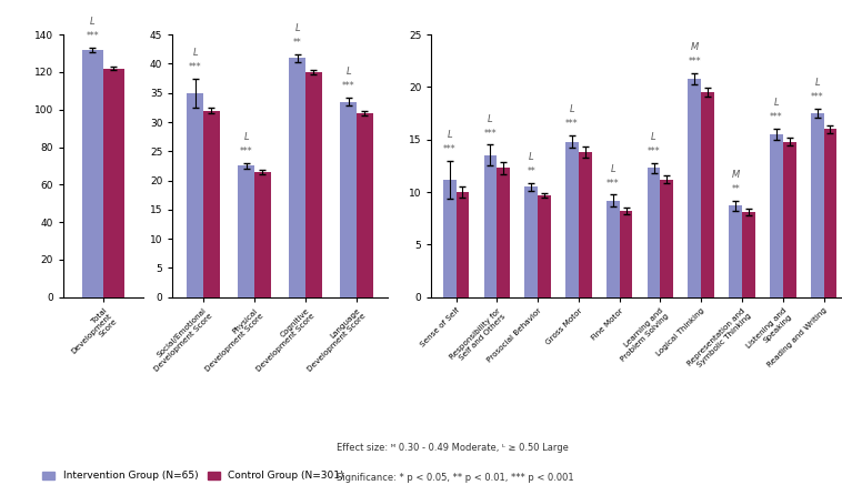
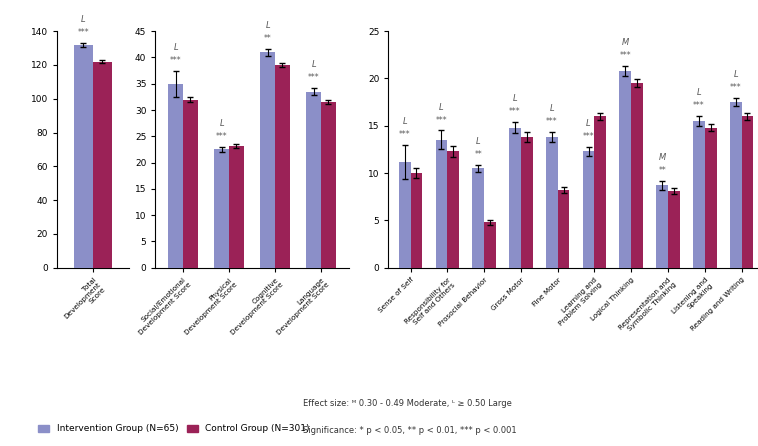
Control Group (N=301)/Physical Development Score: 21.5 -> 23.2
Control Group (N=301)/Prosocial Behavior: 9.7 -> 4.8
Intervention Group (N=65)/Fine Motor: 9.2 -> 13.8
Control Group (N=301)/Learning and Problem Solving: 11.2 -> 16.0
